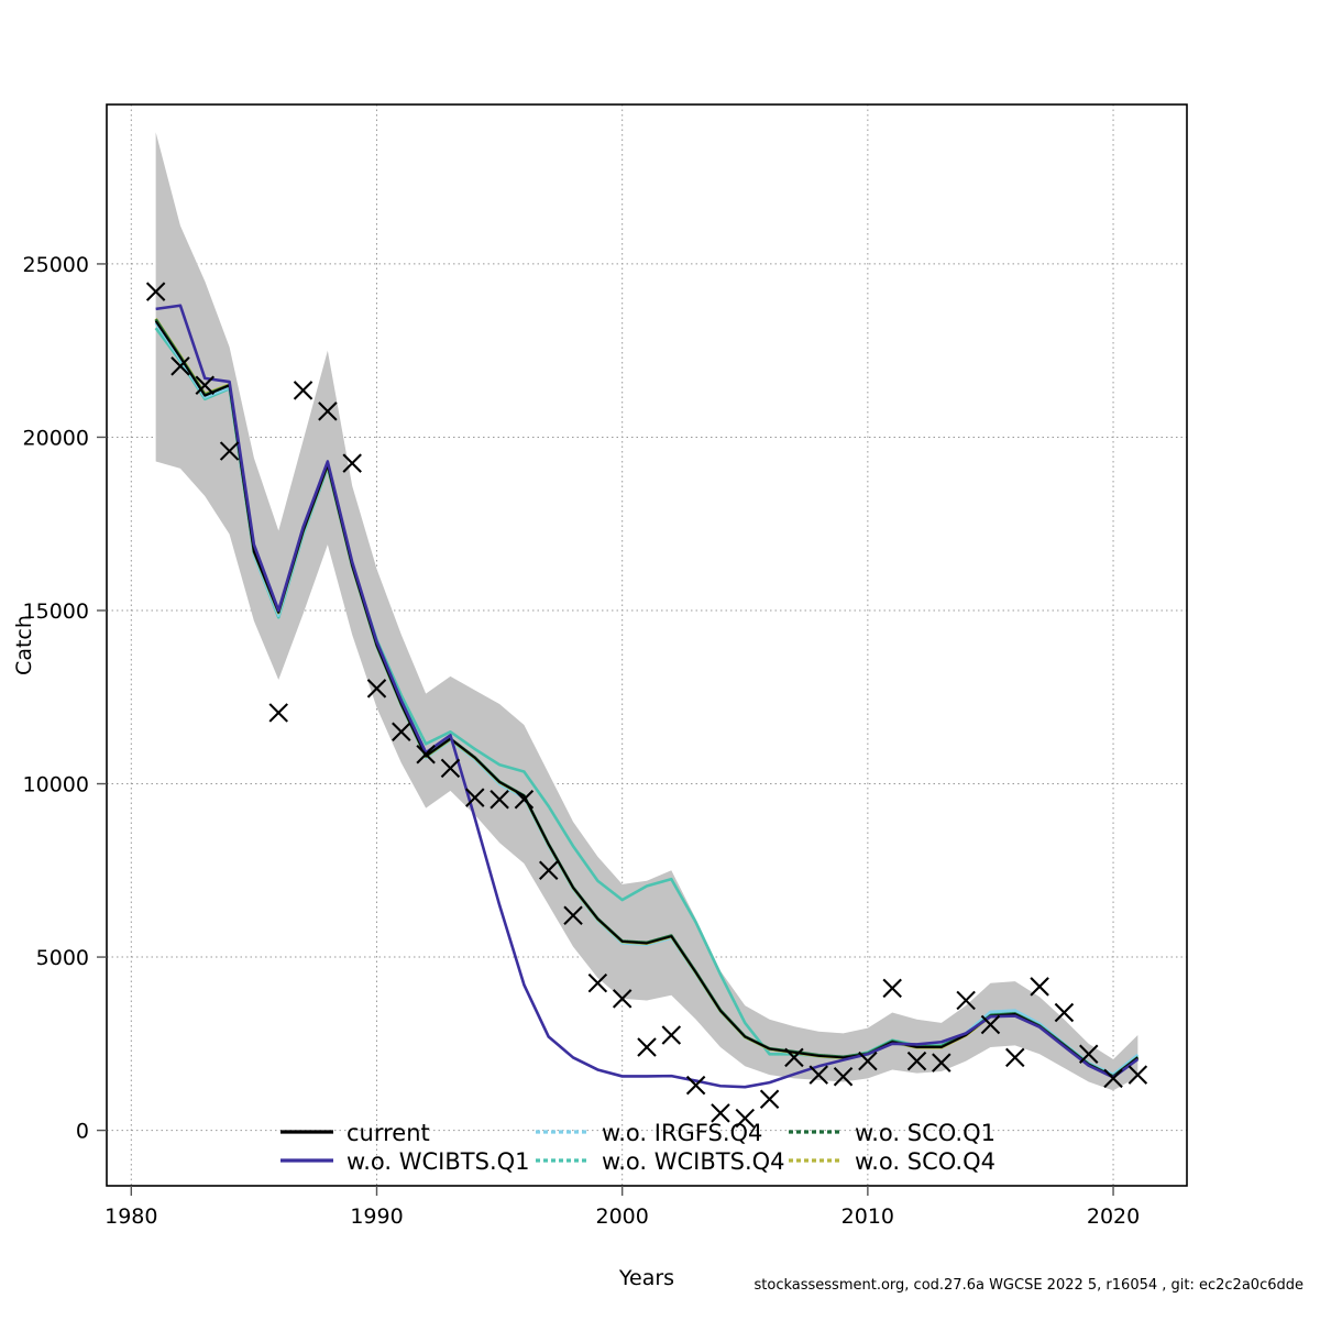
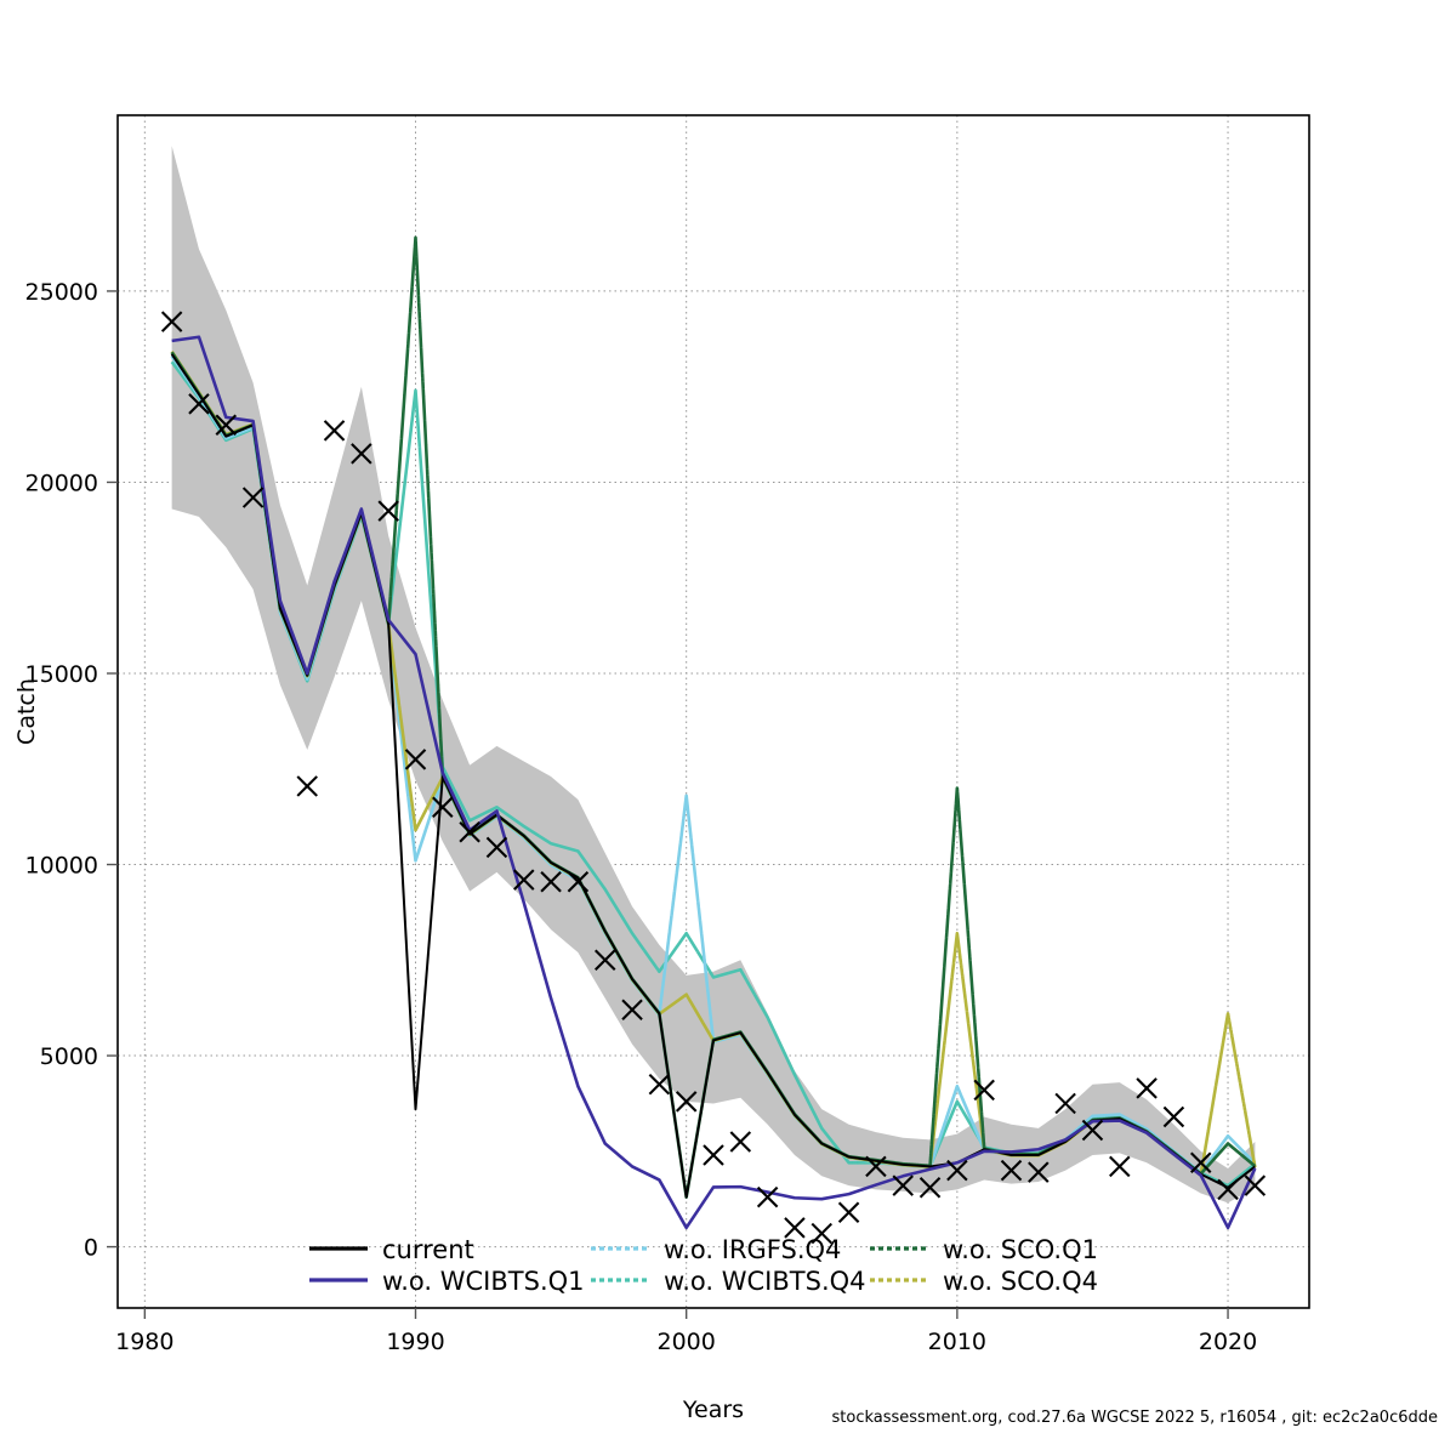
current/1990: 14000 -> 3600
w.o. WCIBTS.Q1/1990: 14100 -> 15500
w.o. IRGFS.Q4/1990: 14000 -> 10100
w.o. WCIBTS.Q4/1990: 14200 -> 22400
w.o. SCO.Q1/1990: 14000 -> 26400
w.o. SCO.Q4/1990: 14000 -> 10900
current/2000: 5400 -> 1300
w.o. WCIBTS.Q1/2000: 1600 -> 500
w.o. IRGFS.Q4/2000: 5400 -> 11800
w.o. WCIBTS.Q4/2000: 6600 -> 8200
w.o. SCO.Q1/2000: 5500 -> 1300
w.o. SCO.Q4/2000: 5400 -> 6600
w.o. IRGFS.Q4/2010: 2200 -> 4200
w.o. WCIBTS.Q4/2010: 2200 -> 3800
w.o. SCO.Q1/2010: 2200 -> 12000
w.o. SCO.Q4/2010: 2200 -> 8200
w.o. WCIBTS.Q1/2020: 1500 -> 500
w.o. IRGFS.Q4/2020: 1600 -> 2900
w.o. SCO.Q1/2020: 1600 -> 2700
w.o. SCO.Q4/2020: 1500 -> 6100
